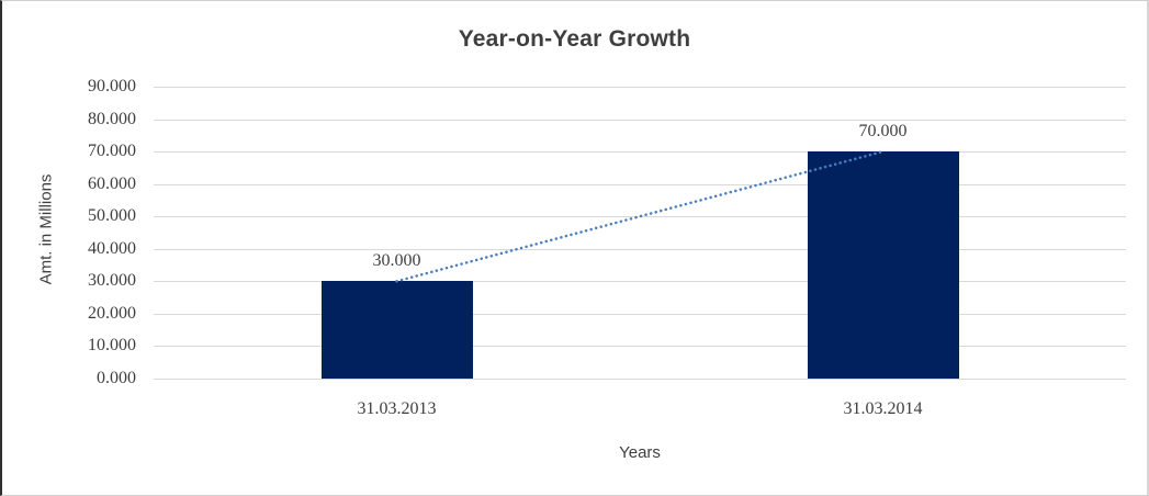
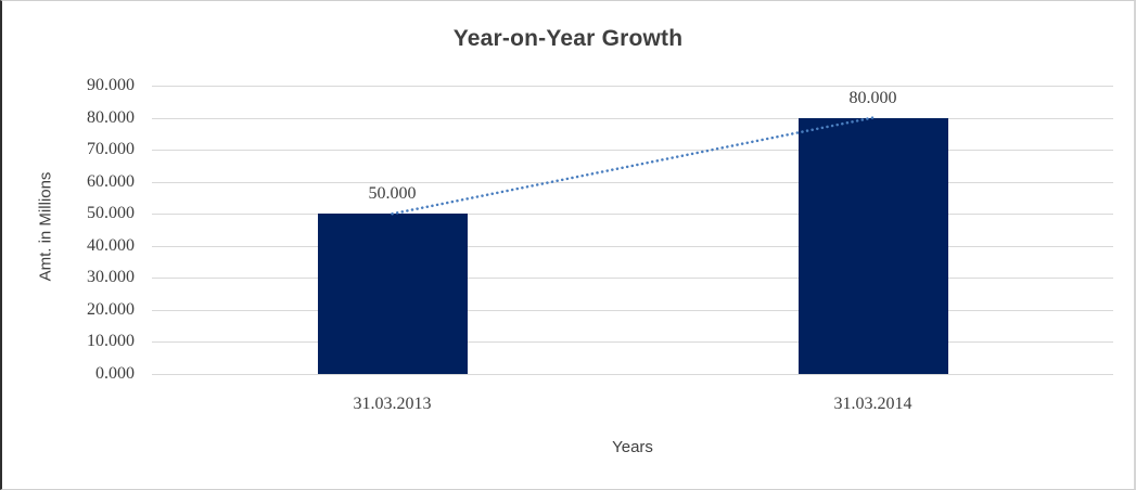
31.03.2013: 30.000 -> 50.000
31.03.2014: 70.000 -> 80.000
